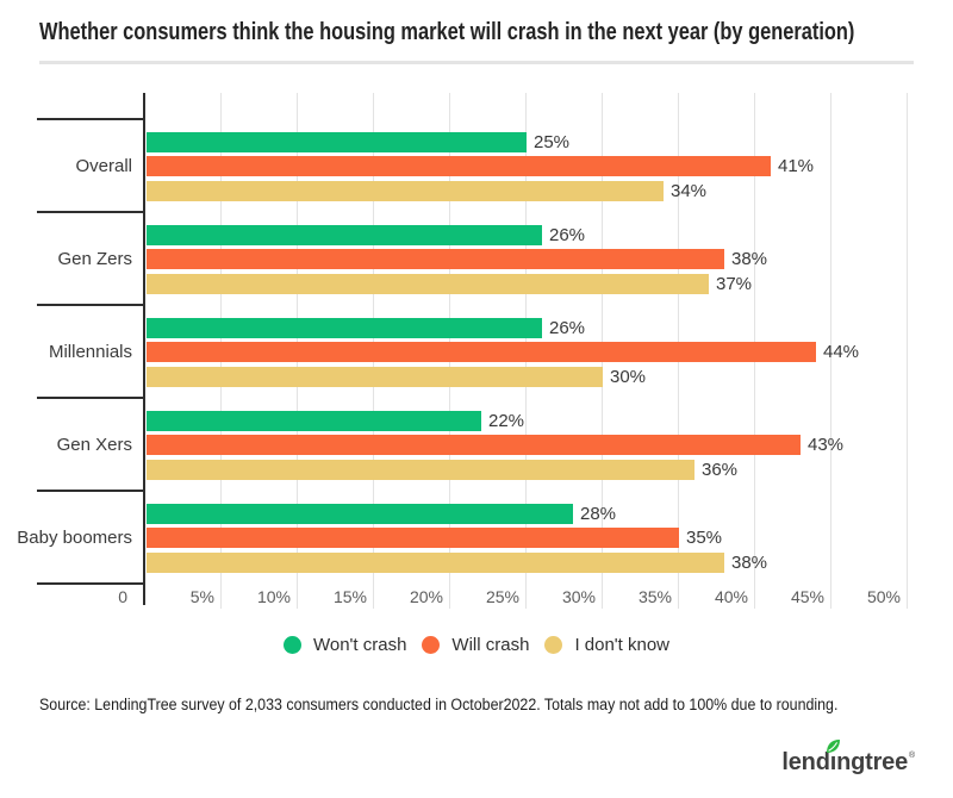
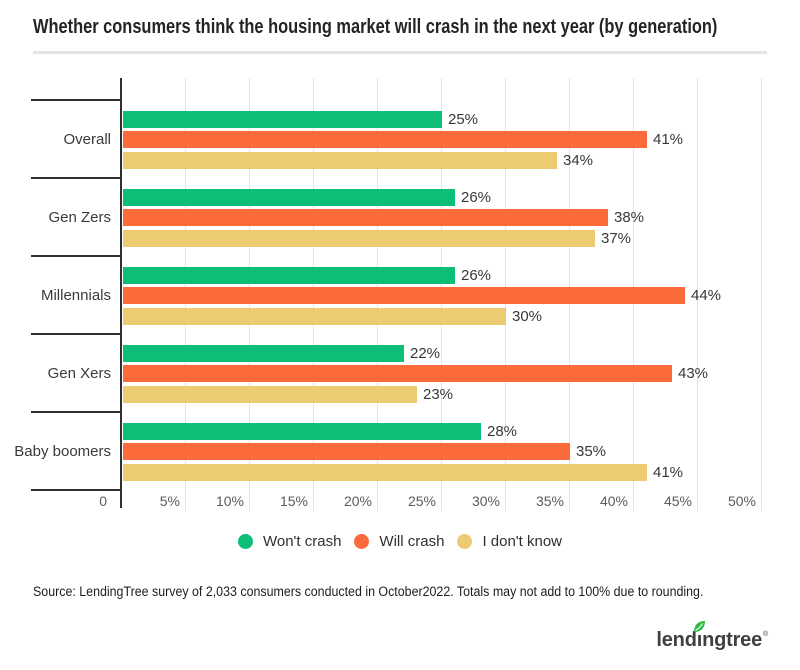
I don't know/Gen Xers: 36% -> 23%
I don't know/Baby boomers: 38% -> 41%
